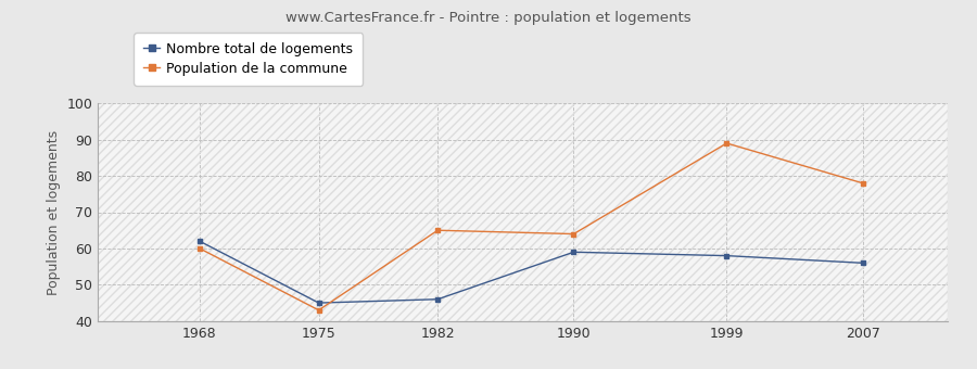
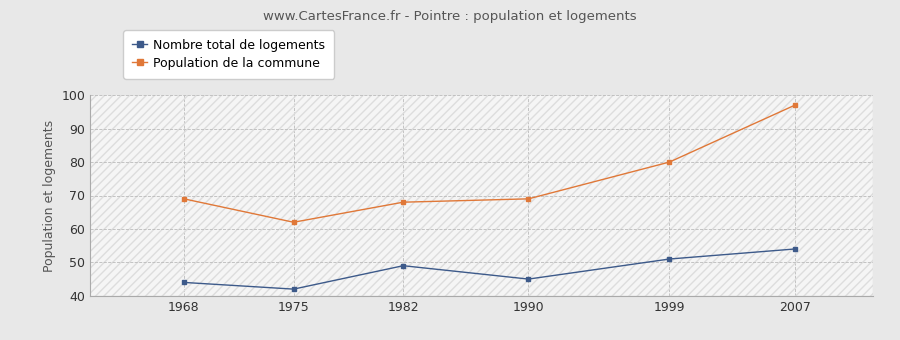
Nombre total de logements/1968: 62 -> 44
Population de la commune/1968: 60 -> 69
Nombre total de logements/1975: 45 -> 42
Population de la commune/1975: 43 -> 62
Nombre total de logements/1982: 46 -> 49
Population de la commune/1982: 65 -> 68
Nombre total de logements/1990: 59 -> 45
Population de la commune/1990: 64 -> 69
Nombre total de logements/1999: 58 -> 51
Population de la commune/1999: 89 -> 80
Nombre total de logements/2007: 56 -> 54
Population de la commune/2007: 78 -> 97
